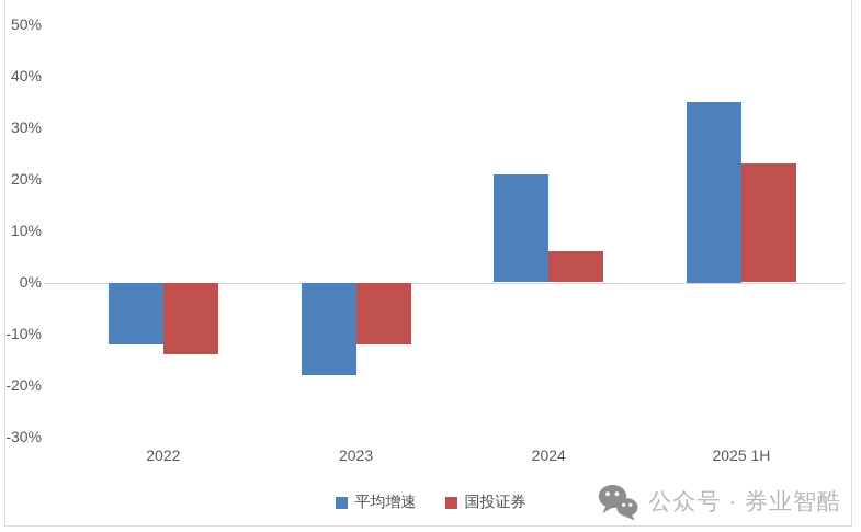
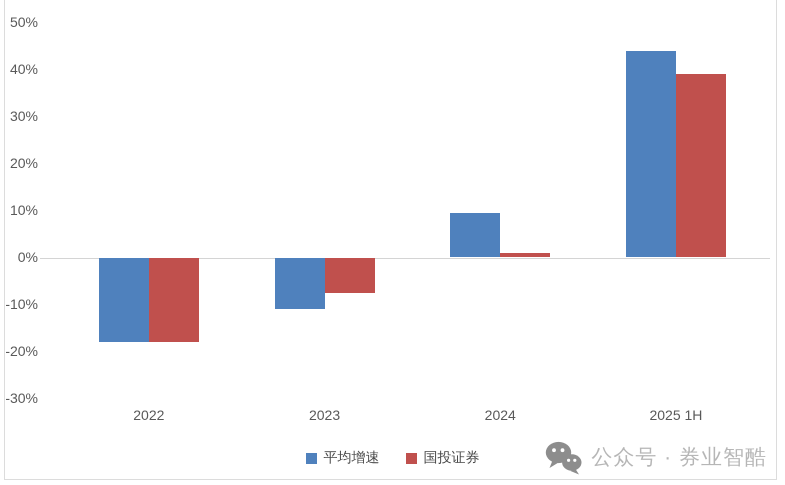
平均增速/2022: -12% -> -18%
国投证券/2022: -14% -> -18%
平均增速/2023: -18% -> -11%
国投证券/2023: -12% -> -8%
平均增速/2024: 21% -> 10%
国投证券/2024: 6% -> 1%
平均增速/2025 1H: 35% -> 44%
国投证券/2025 1H: 23% -> 39%
